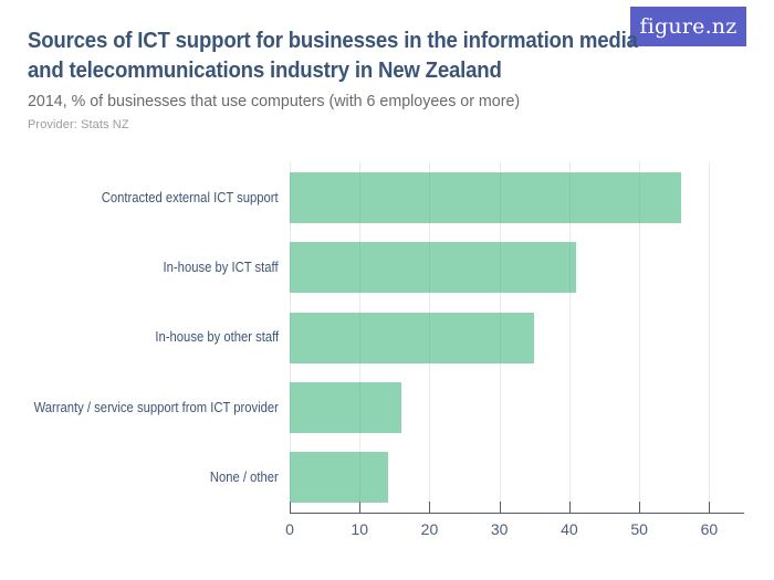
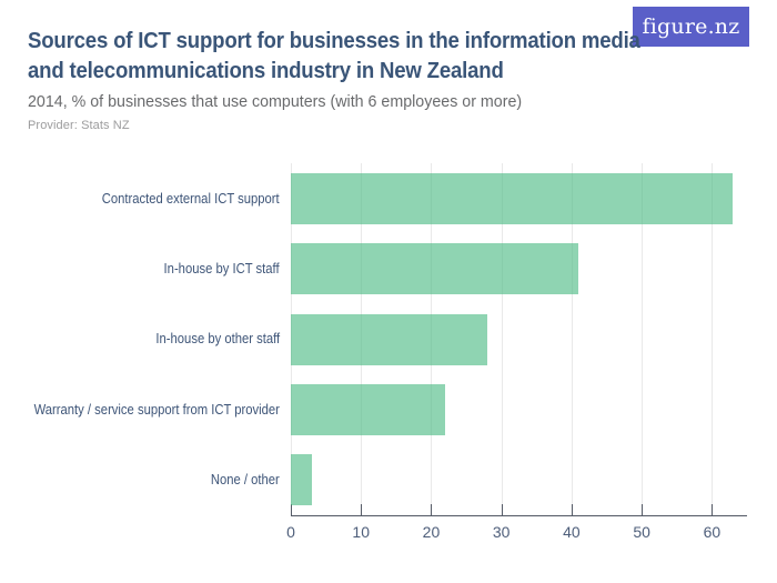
Contracted external ICT support: 56 -> 63
In-house by other staff: 35 -> 28
Warranty / service support from ICT provider: 16 -> 22
None / other: 14 -> 3
